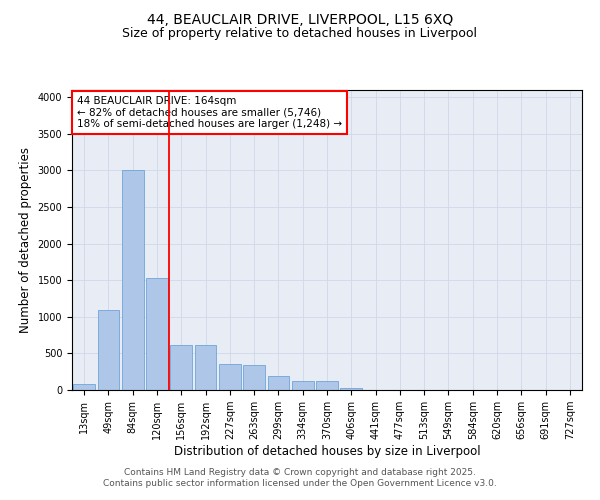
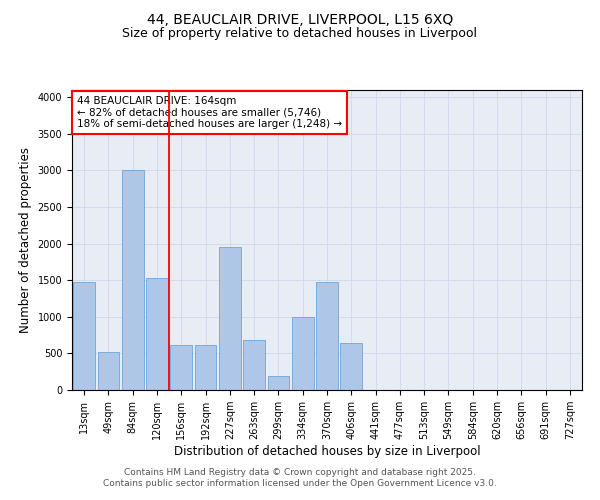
13sqm: 80 -> 1480
49sqm: 1100 -> 520
227sqm: 350 -> 1960
263sqm: 340 -> 680
334sqm: 120 -> 1000
370sqm: 120 -> 1480
406sqm: 30 -> 640
